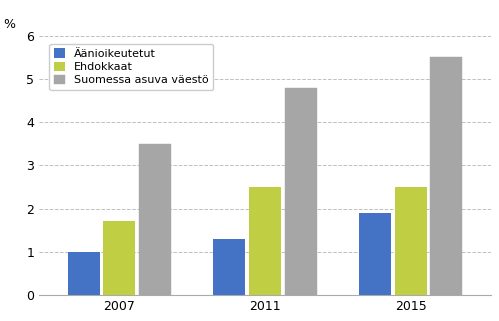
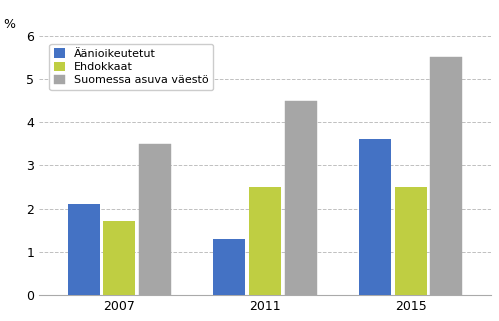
Äänioikeutetut/2007: 1.0 -> 2.1
Suomessa asuva väestö/2011: 4.8 -> 4.5
Äänioikeutetut/2015: 1.9 -> 3.6
